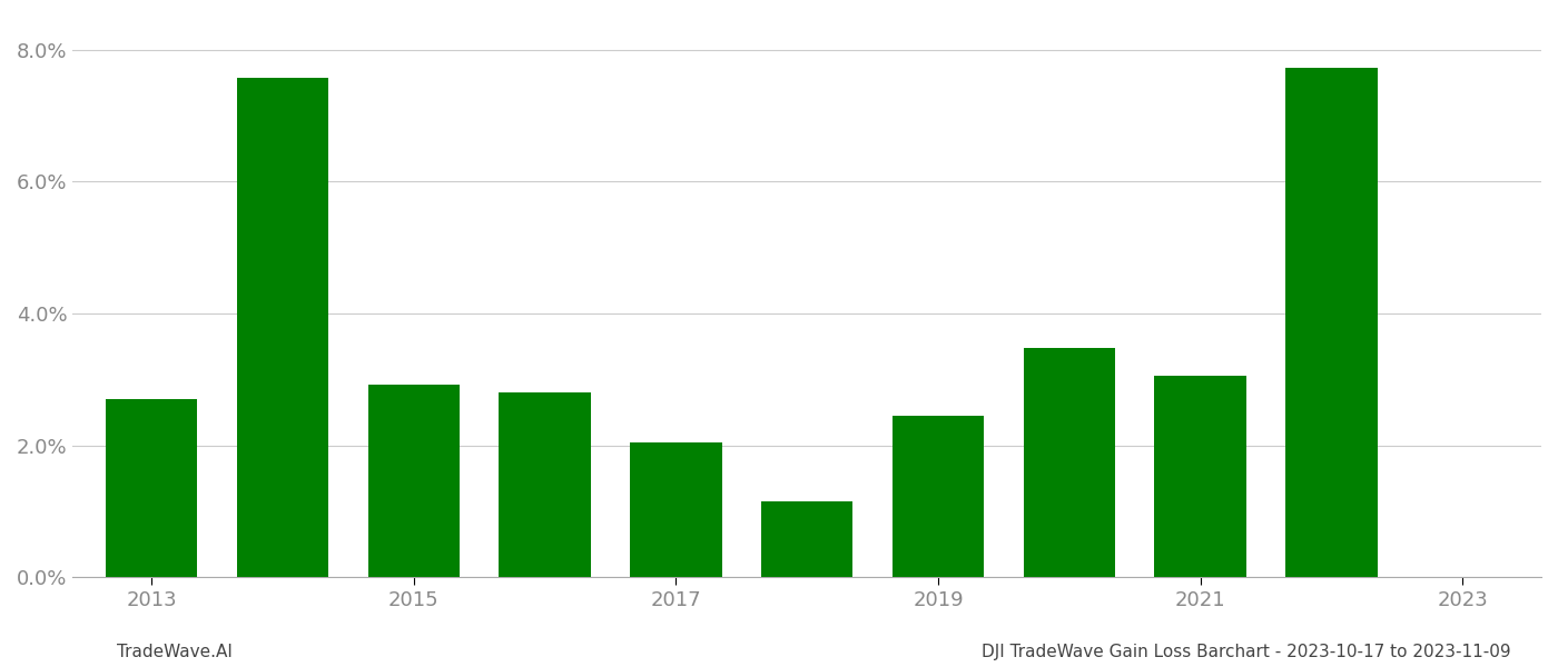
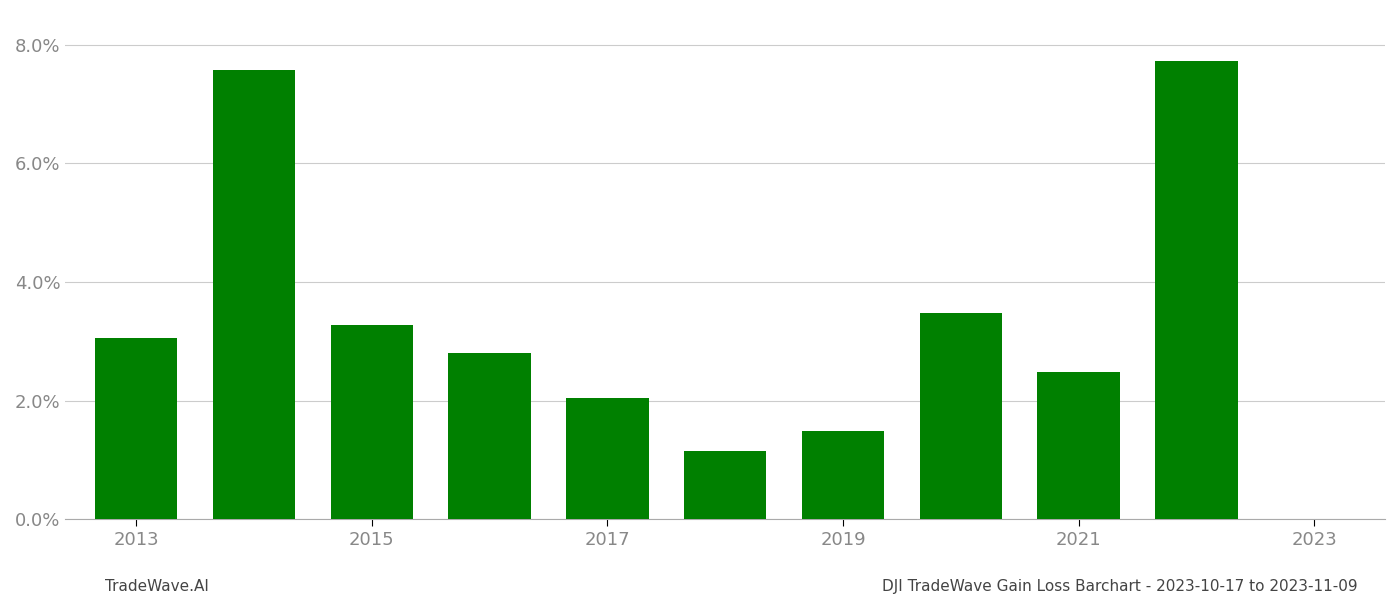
2013: 2.70% -> 3.06%
2015: 2.92% -> 3.28%
2019: 2.45% -> 1.48%
2021: 3.05% -> 2.48%
